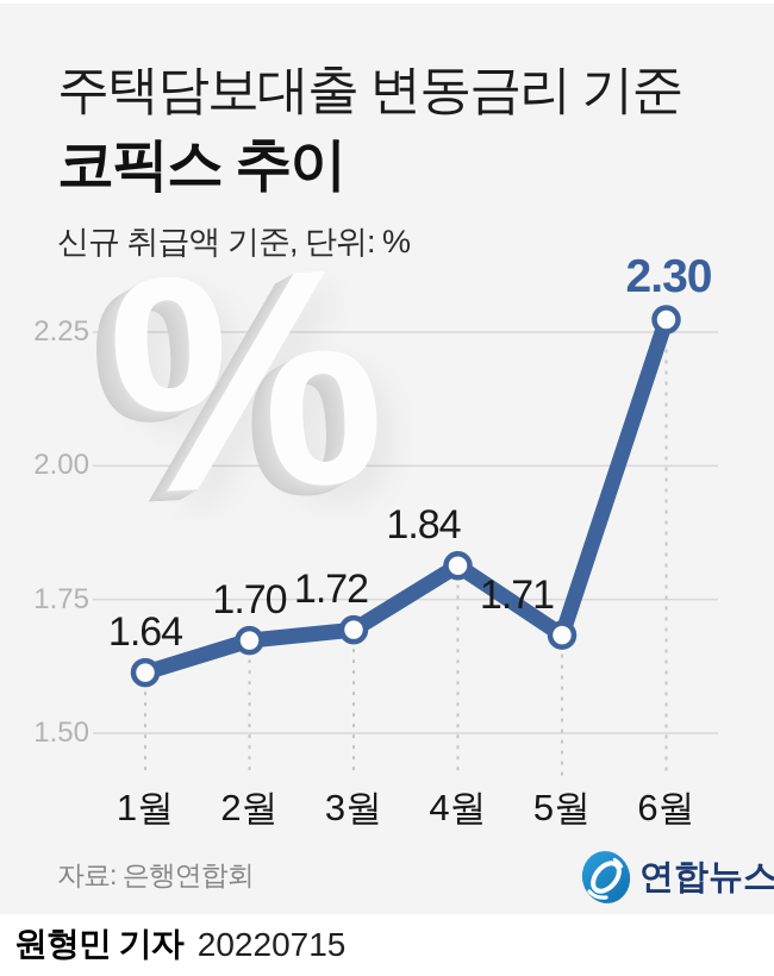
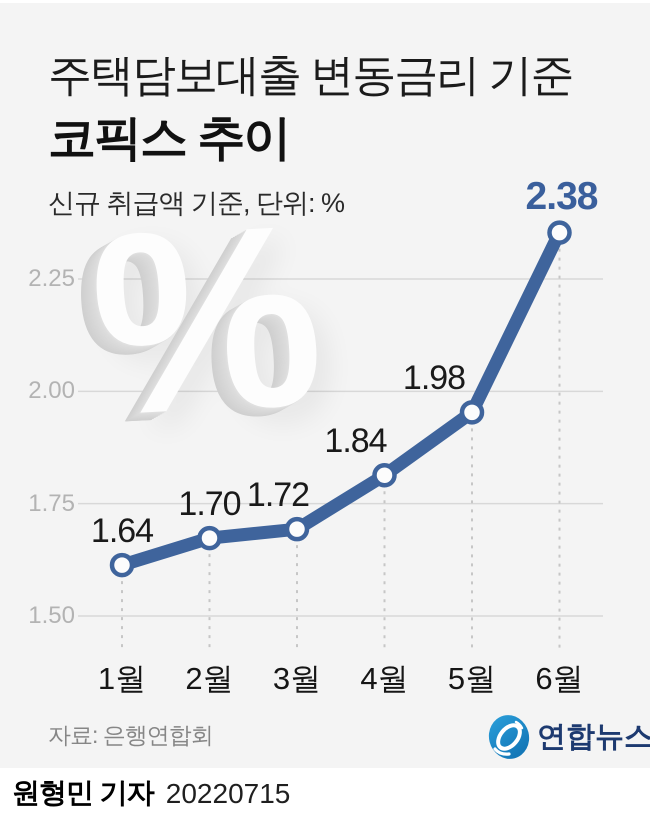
5월: 1.71 -> 1.98
6월: 2.30 -> 2.38
